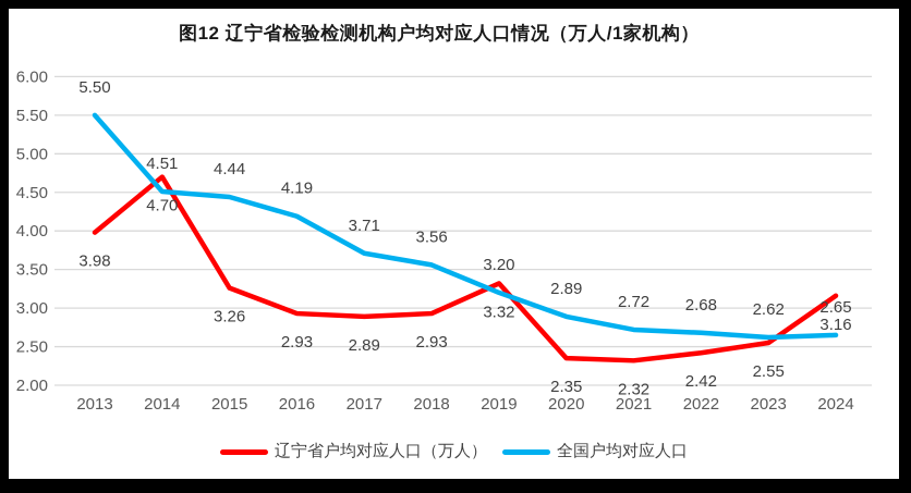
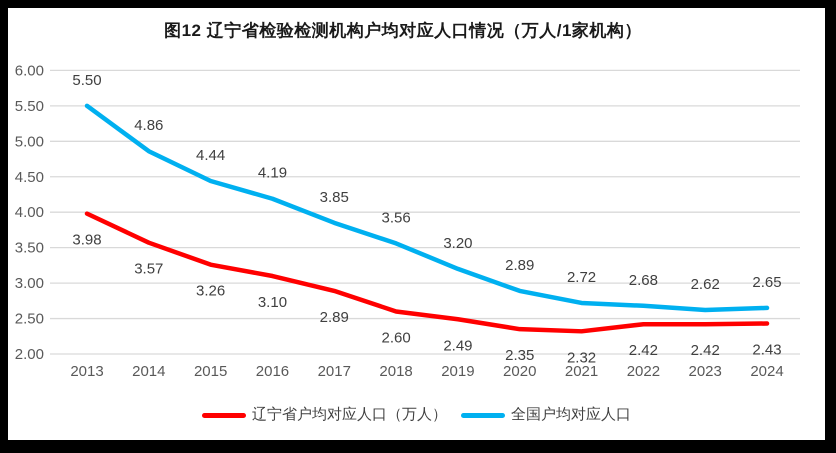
辽宁省户均对应人口（万人）/2014: 4.70 -> 3.57
全国户均对应人口/2014: 4.51 -> 4.86
辽宁省户均对应人口（万人）/2016: 2.93 -> 3.10
全国户均对应人口/2017: 3.71 -> 3.85
辽宁省户均对应人口（万人）/2018: 2.93 -> 2.60
辽宁省户均对应人口（万人）/2019: 3.32 -> 2.49
辽宁省户均对应人口（万人）/2023: 2.55 -> 2.42
辽宁省户均对应人口（万人）/2024: 3.16 -> 2.43
